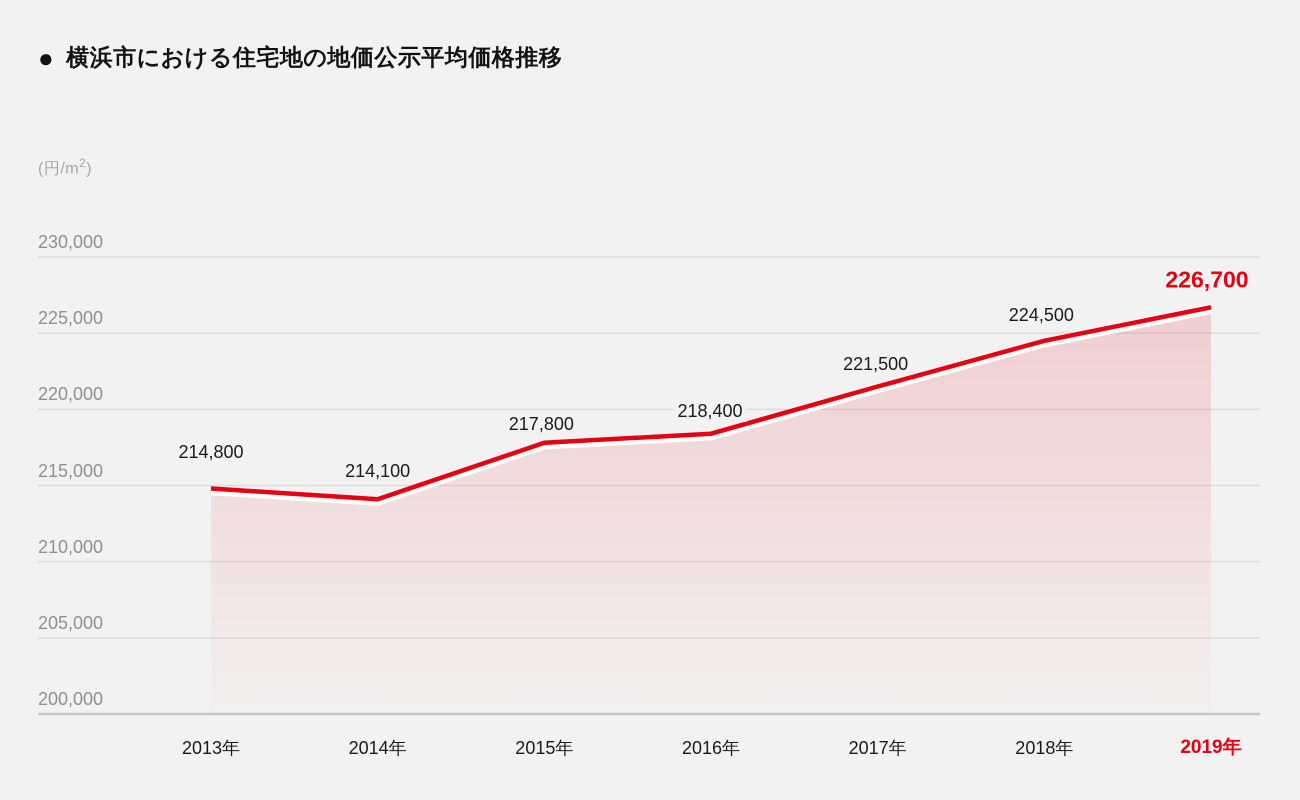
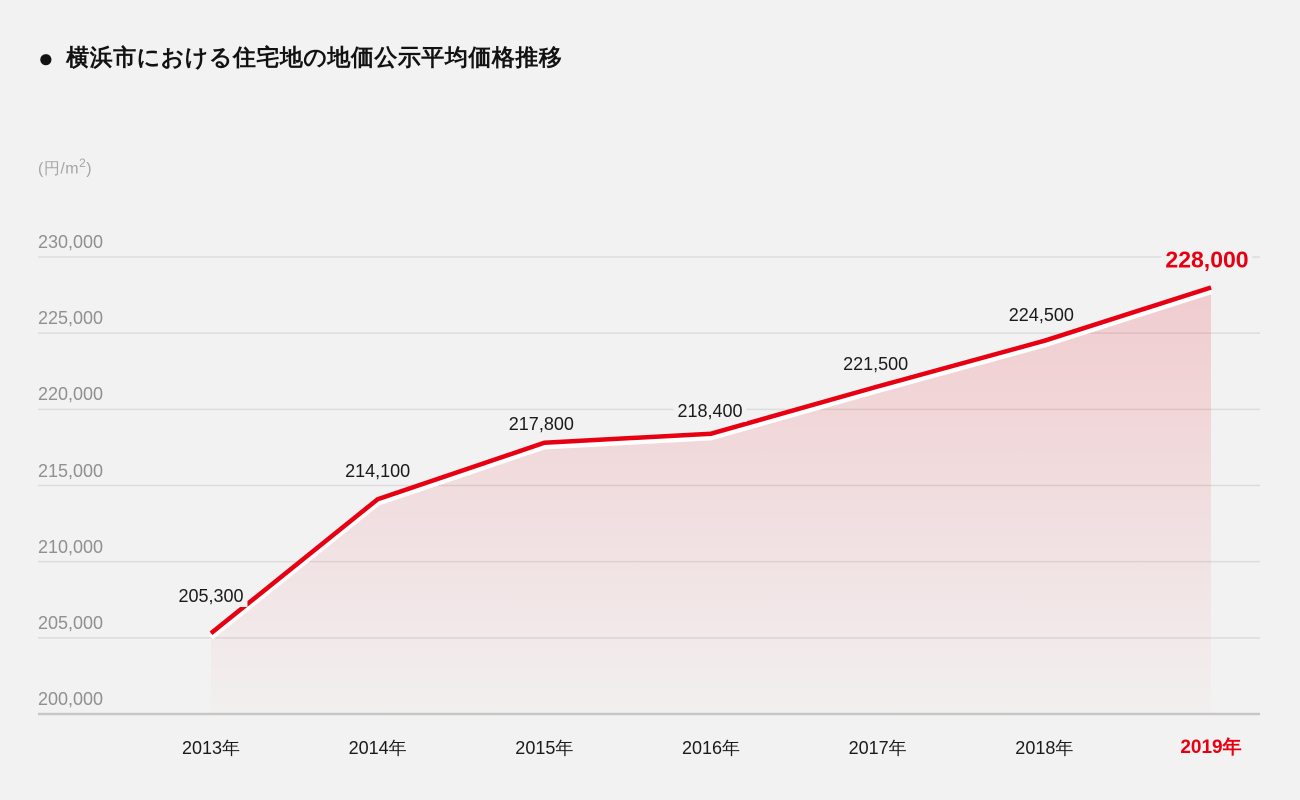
2013年: 214,800 -> 205,300
2019年: 226,700 -> 228,000
